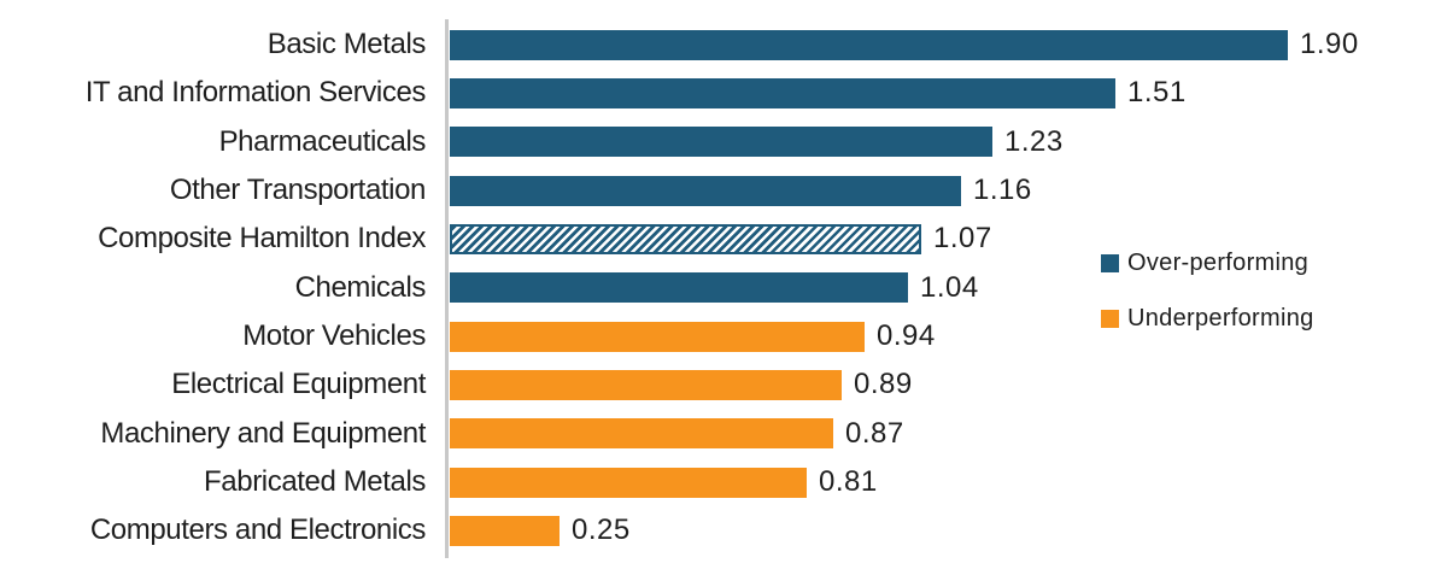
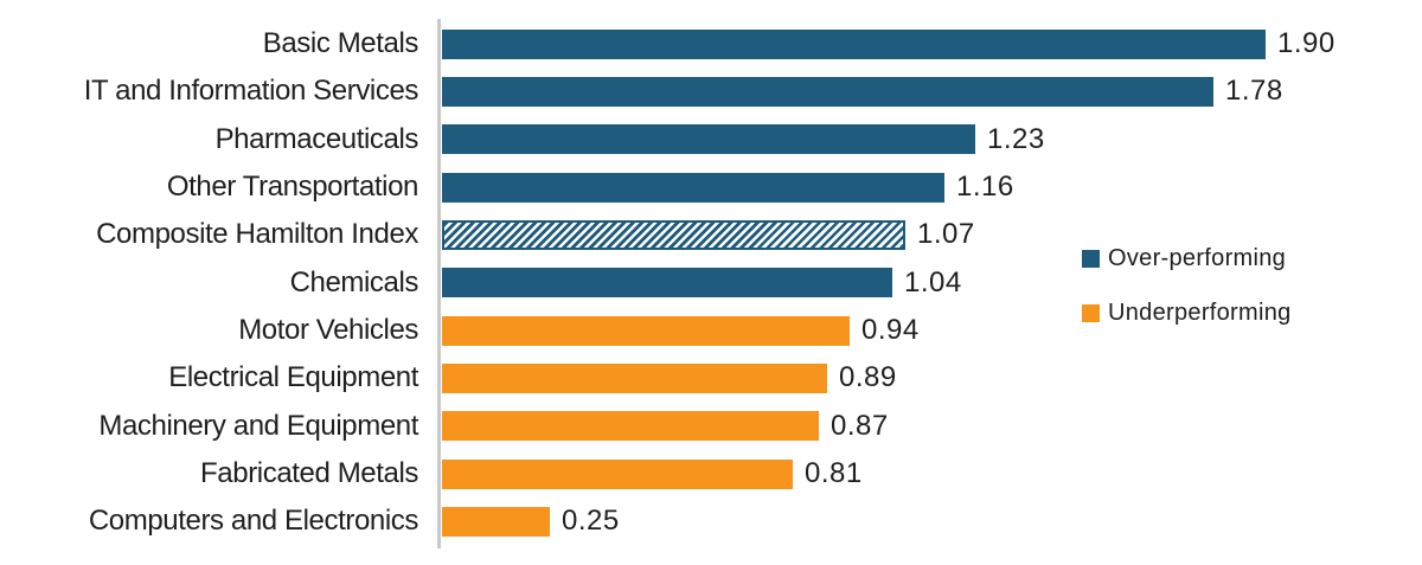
IT and Information Services: 1.51 -> 1.78
